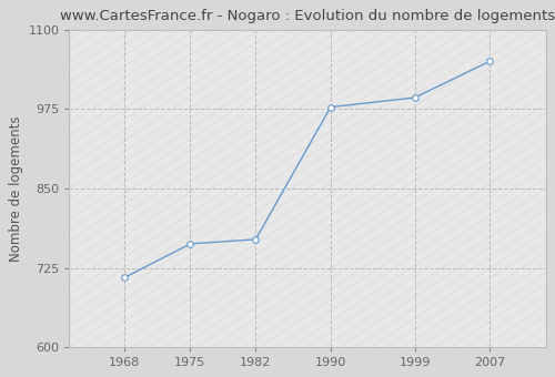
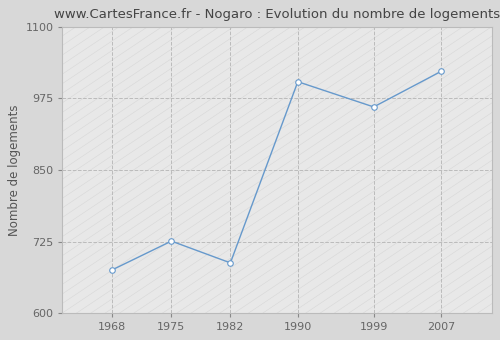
1968: 710 -> 676
1975: 763 -> 726
1982: 770 -> 688
1990: 978 -> 1004
1999: 993 -> 960
2007: 1050 -> 1022
